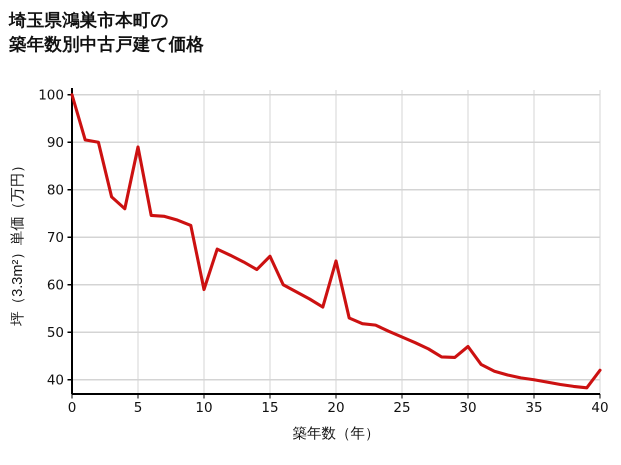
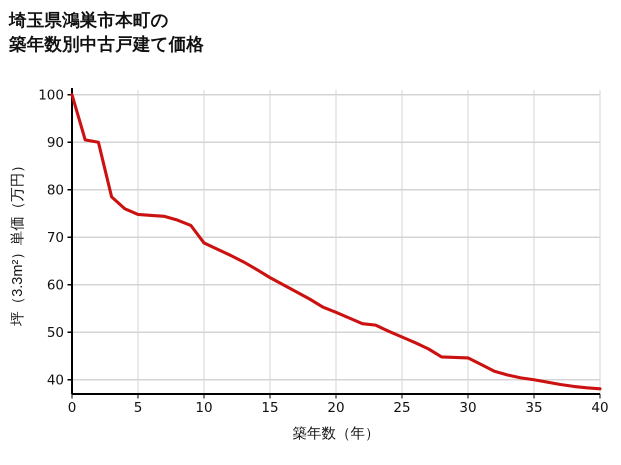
5: 89 -> 75
10: 59 -> 69
15: 66 -> 62
20: 65 -> 54
30: 47 -> 45
40: 42 -> 38
